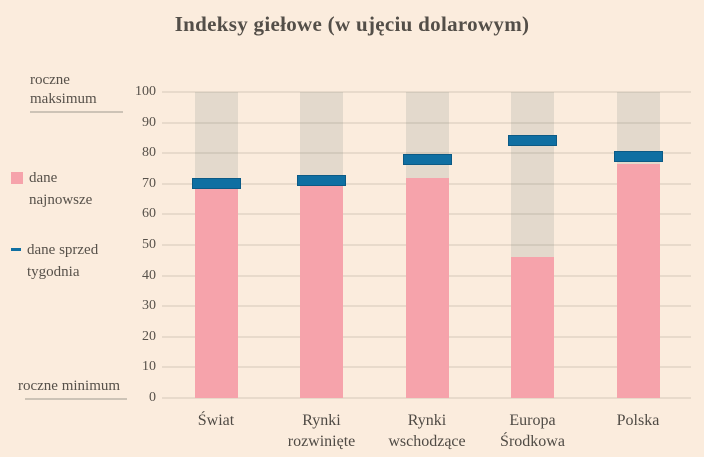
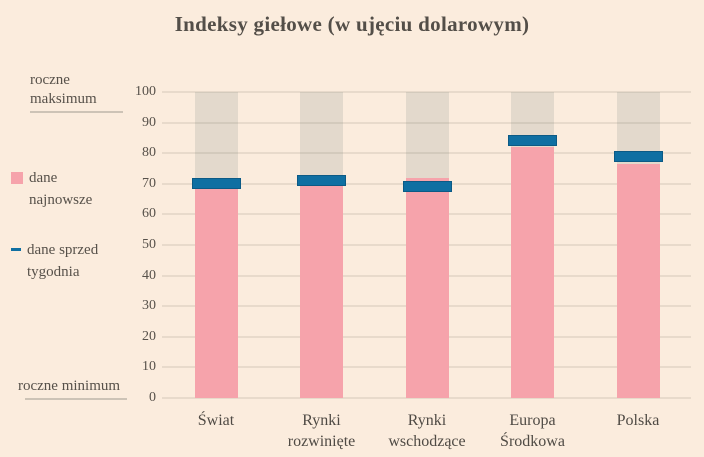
dane sprzed tygodnia/Rynki wschodzące: 78 -> 69
dane najnowsze/Europa Środkowa: 46 -> 82
